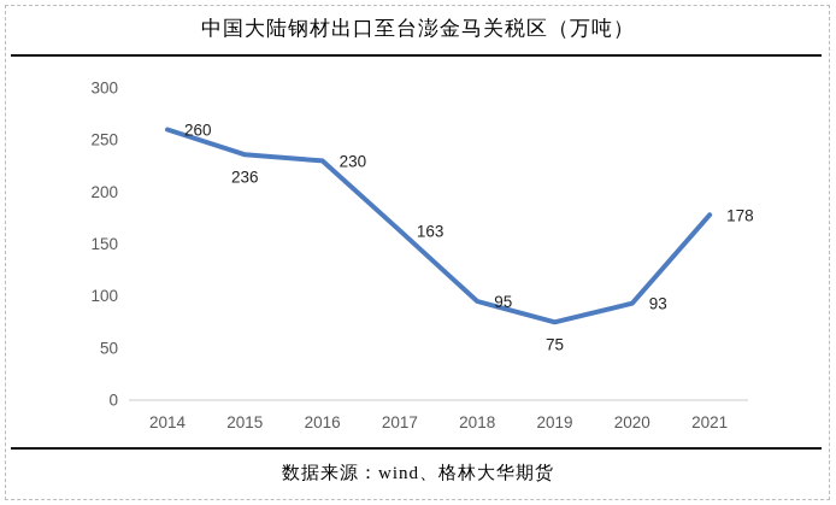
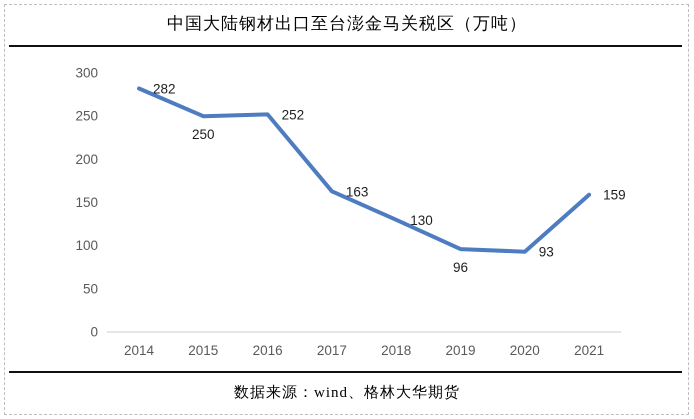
2014: 260 -> 282
2015: 236 -> 250
2016: 230 -> 252
2018: 95 -> 130
2019: 75 -> 96
2021: 178 -> 159
